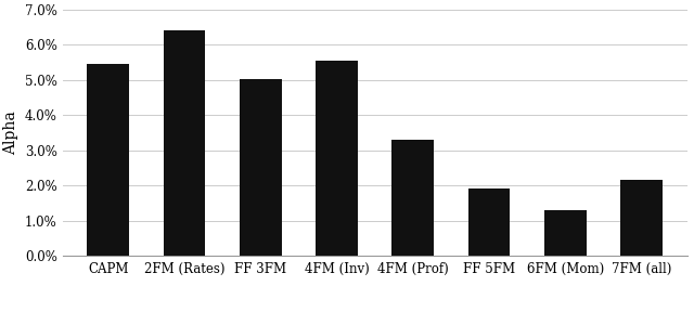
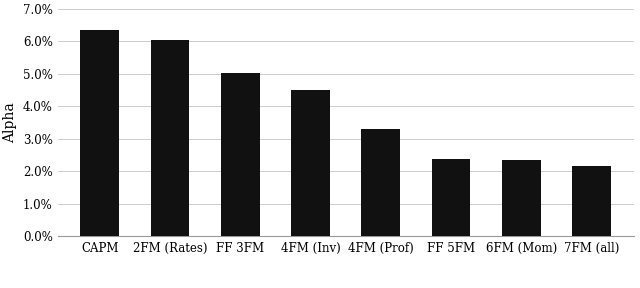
CAPM: 5.45% -> 6.35%
2FM (Rates): 6.40% -> 6.05%
4FM (Inv): 5.55% -> 4.50%
FF 5FM: 1.90% -> 2.38%
6FM (Mom): 1.30% -> 2.33%
